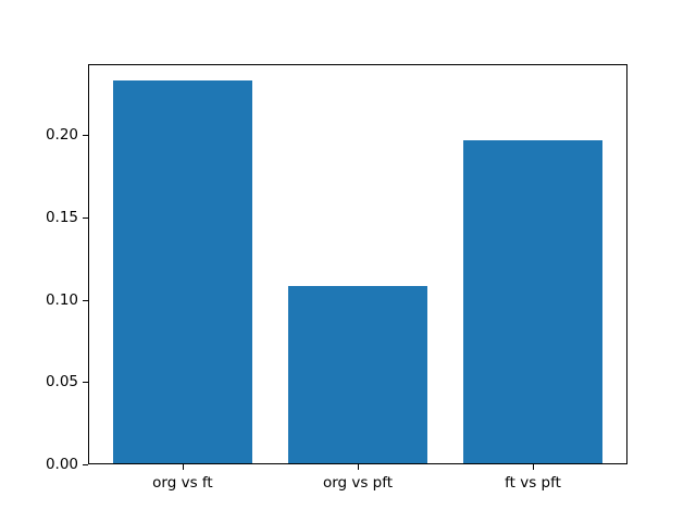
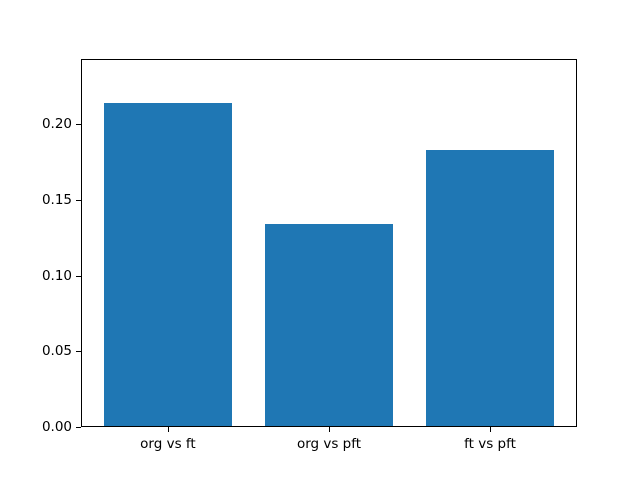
org vs ft: 0.233 -> 0.214
org vs pft: 0.108 -> 0.134
ft vs pft: 0.197 -> 0.183
